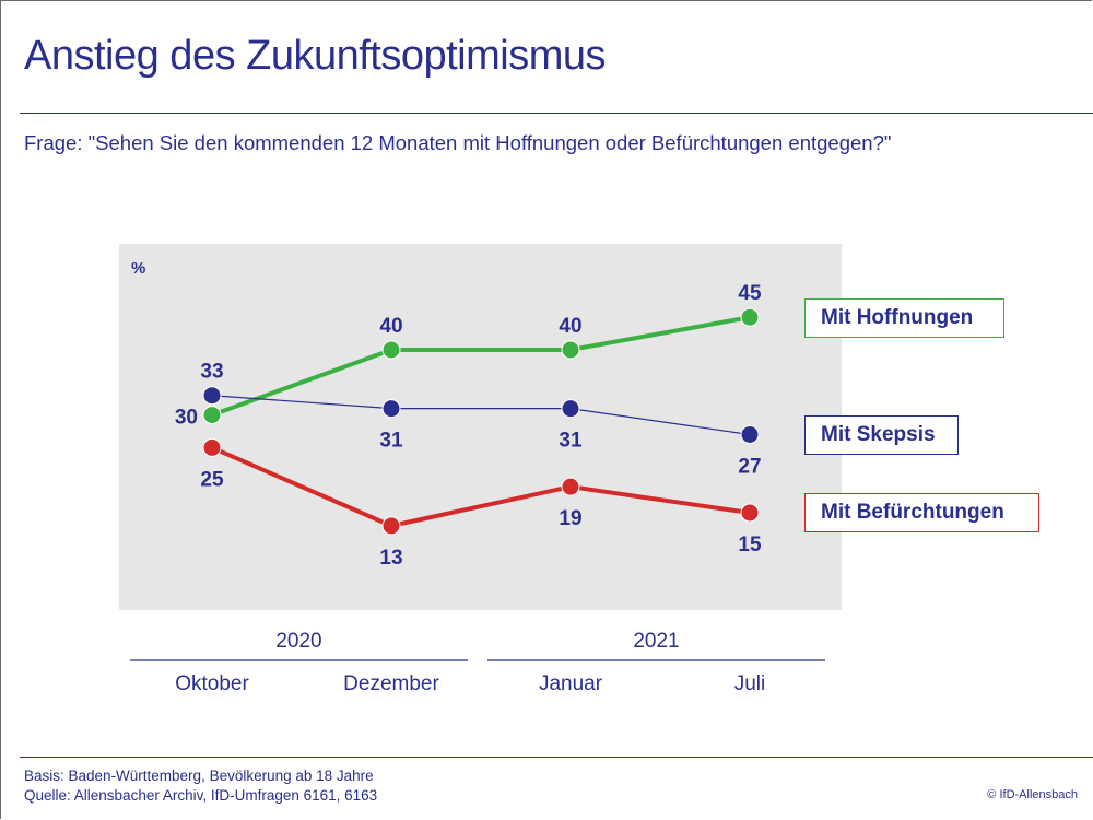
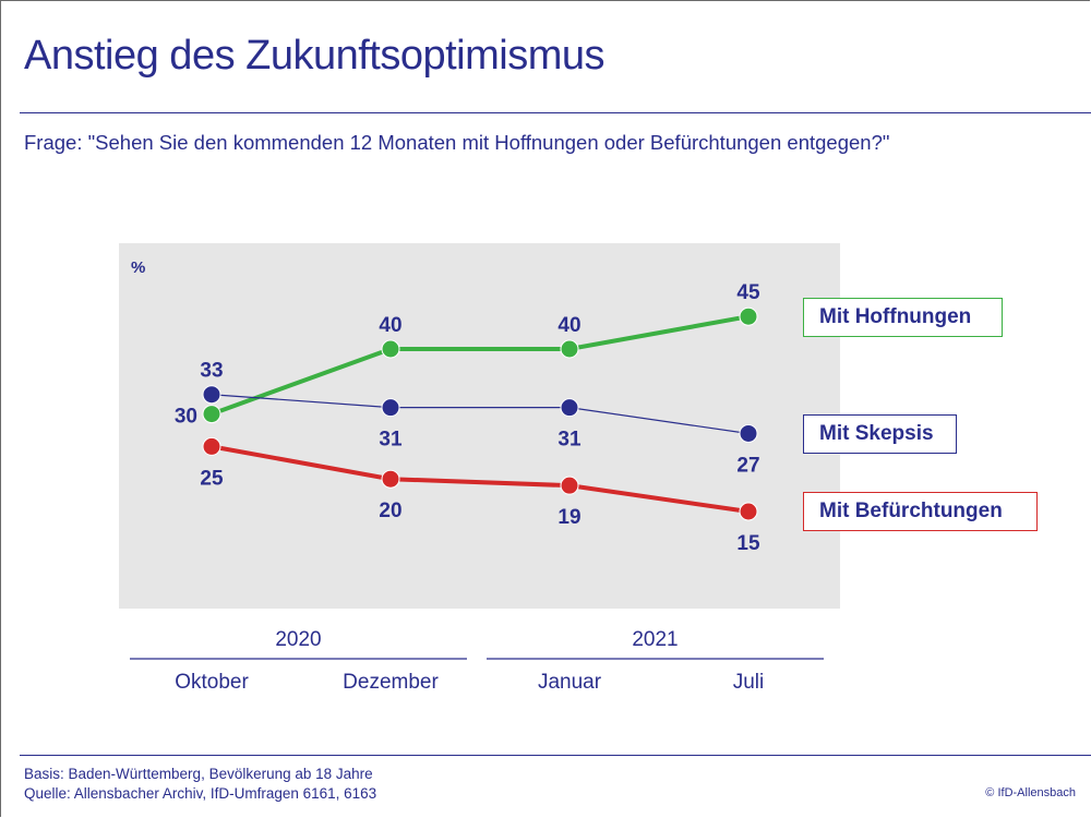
Mit Befürchtungen/Dezember: 13 -> 20
